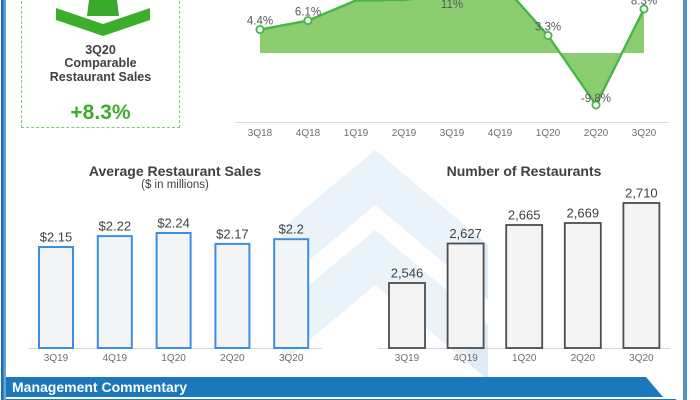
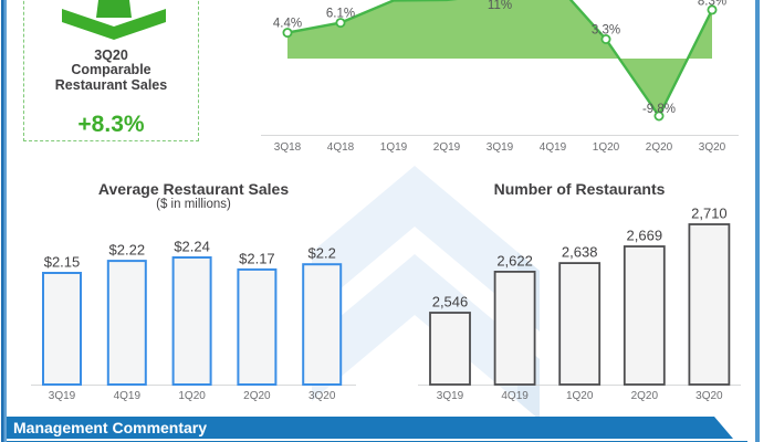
Number of Restaurants/4Q19: 2,627 -> 2,622
Number of Restaurants/1Q20: 2,665 -> 2,638
